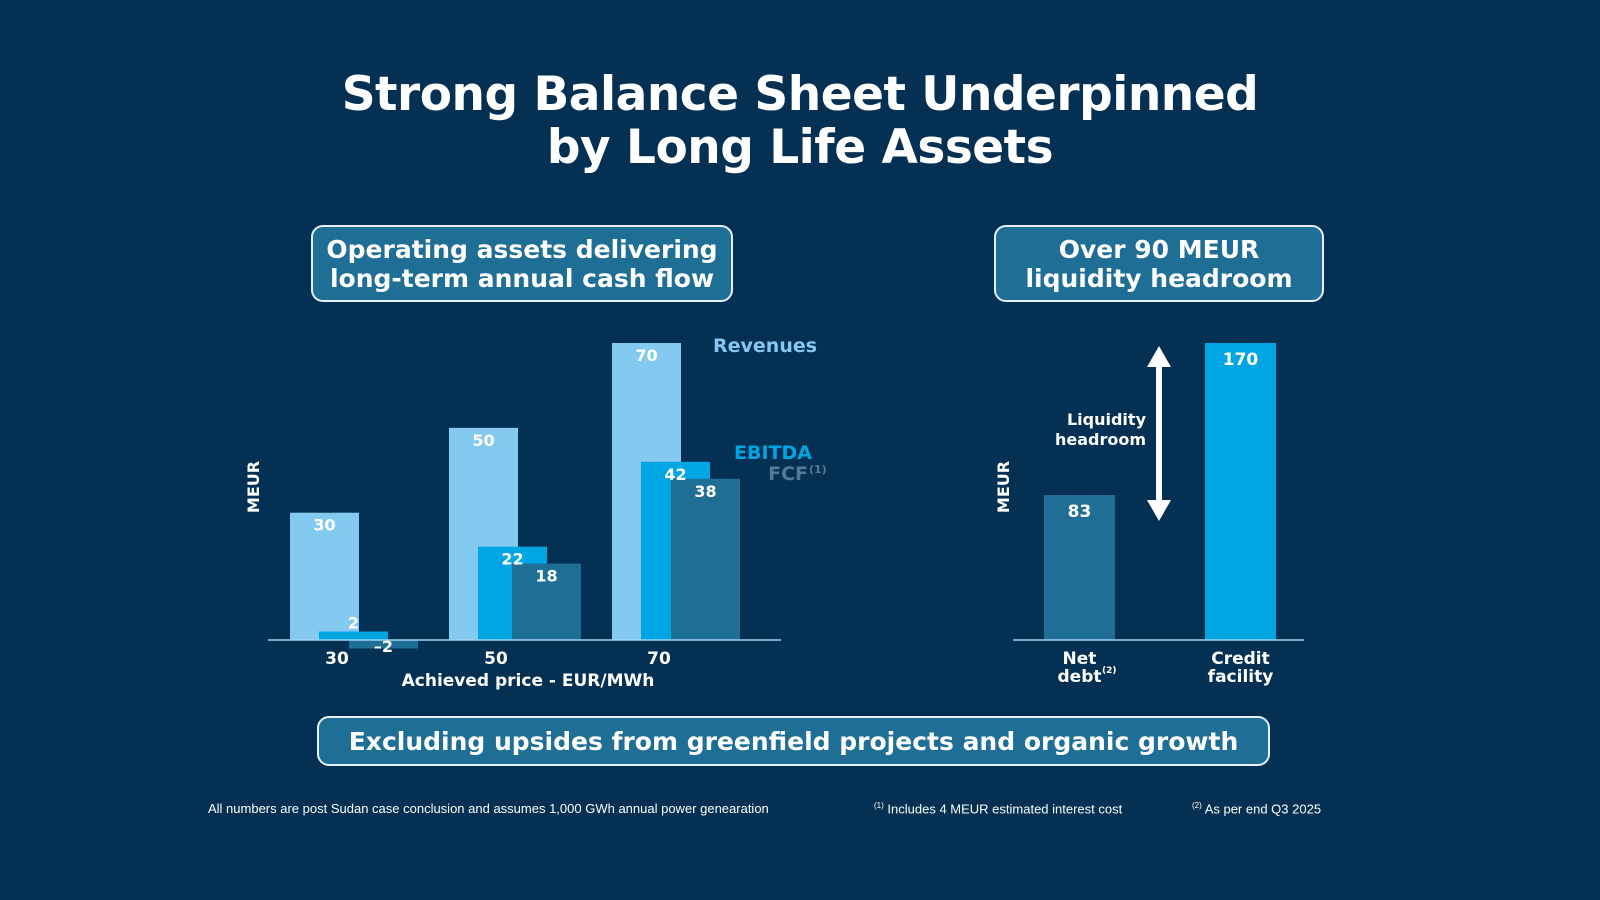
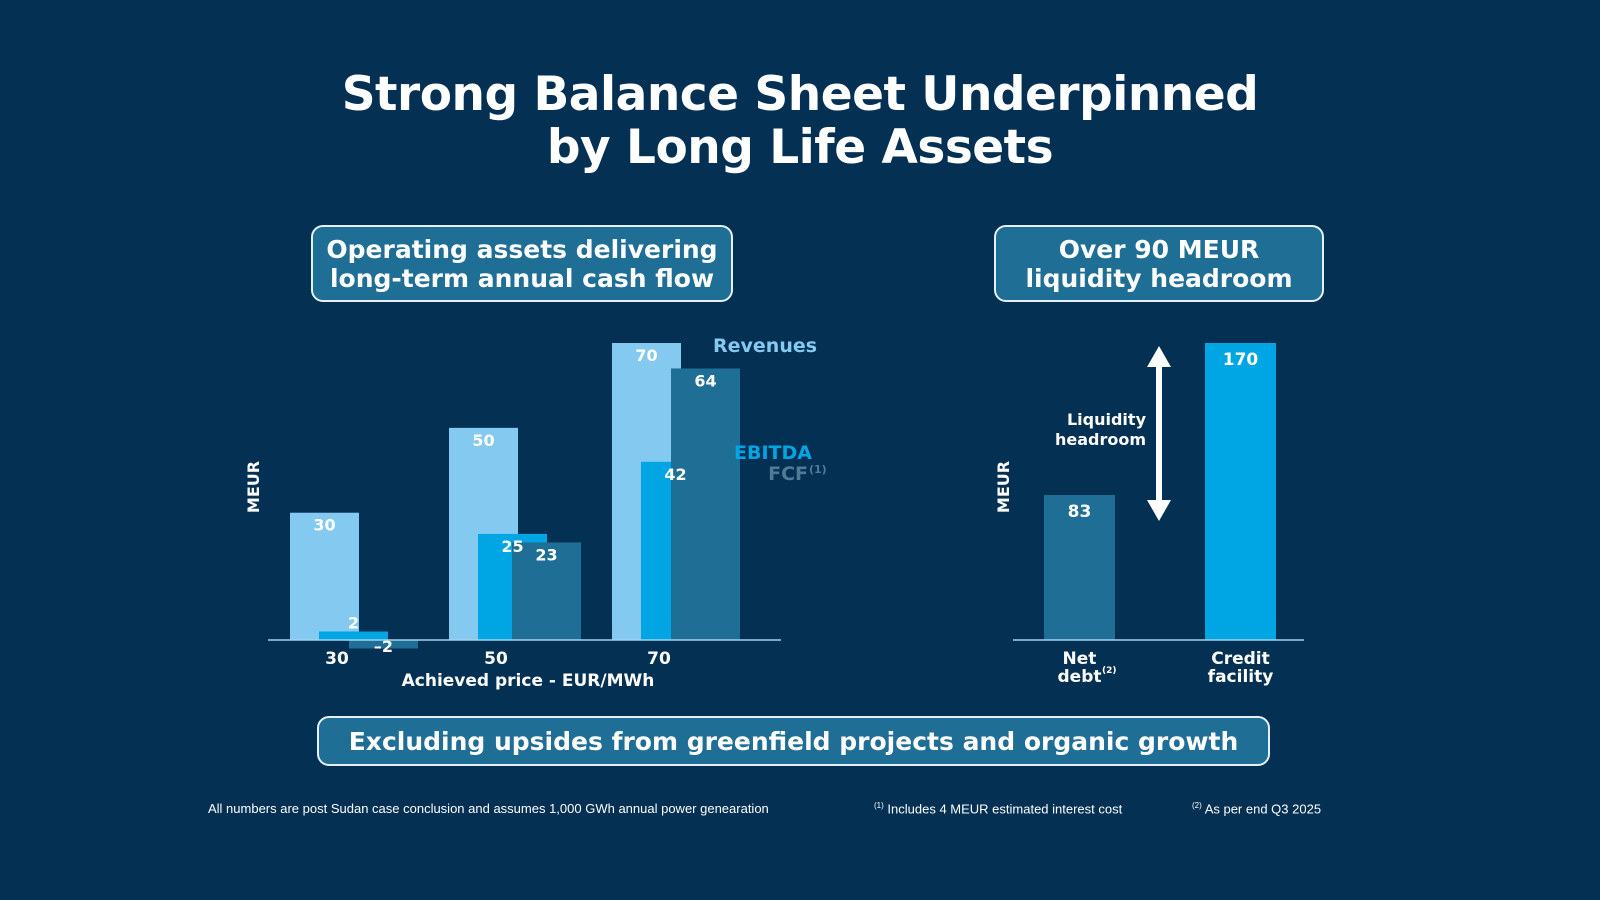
Operating assets delivering long-term annual cash flow/EBITDA/50: 22 -> 25
Operating assets delivering long-term annual cash flow/FCF/50: 18 -> 23
Operating assets delivering long-term annual cash flow/FCF/70: 38 -> 64
